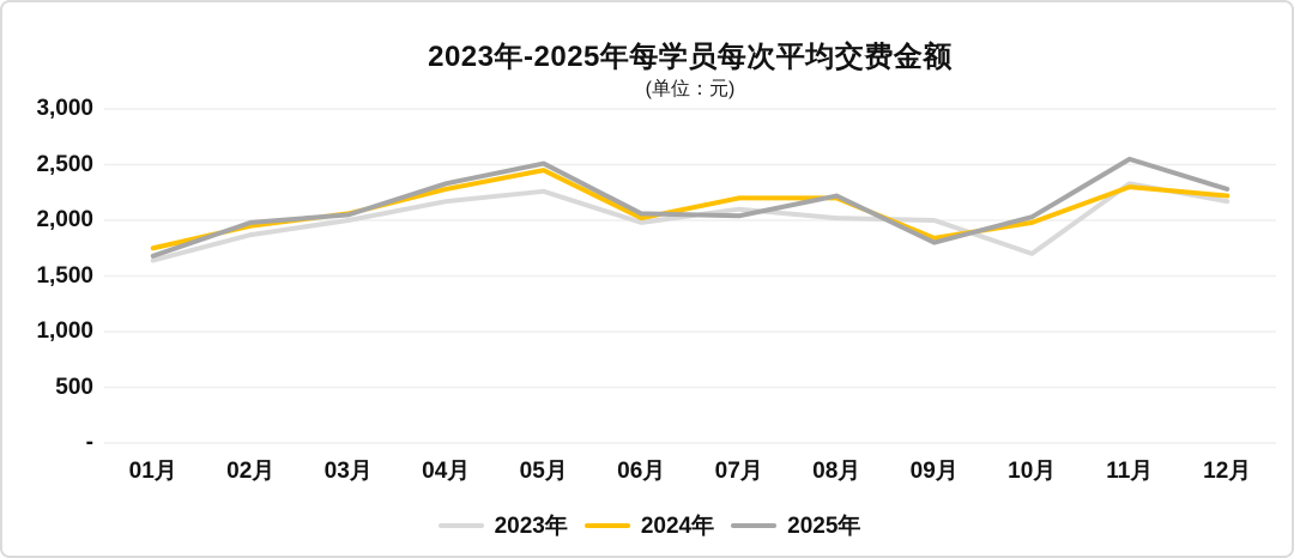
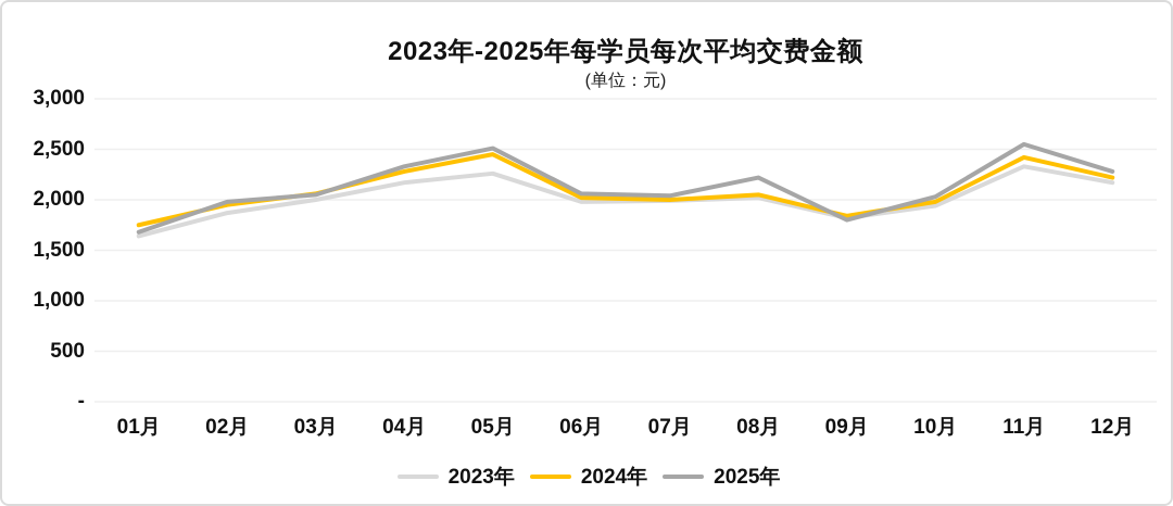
2023年/07月: 2100 -> 2000
2024年/07月: 2200 -> 2000
2024年/08月: 2200 -> 2000
2023年/09月: 2000 -> 1800
2023年/10月: 1700 -> 1900
2024年/11月: 2300 -> 2400
